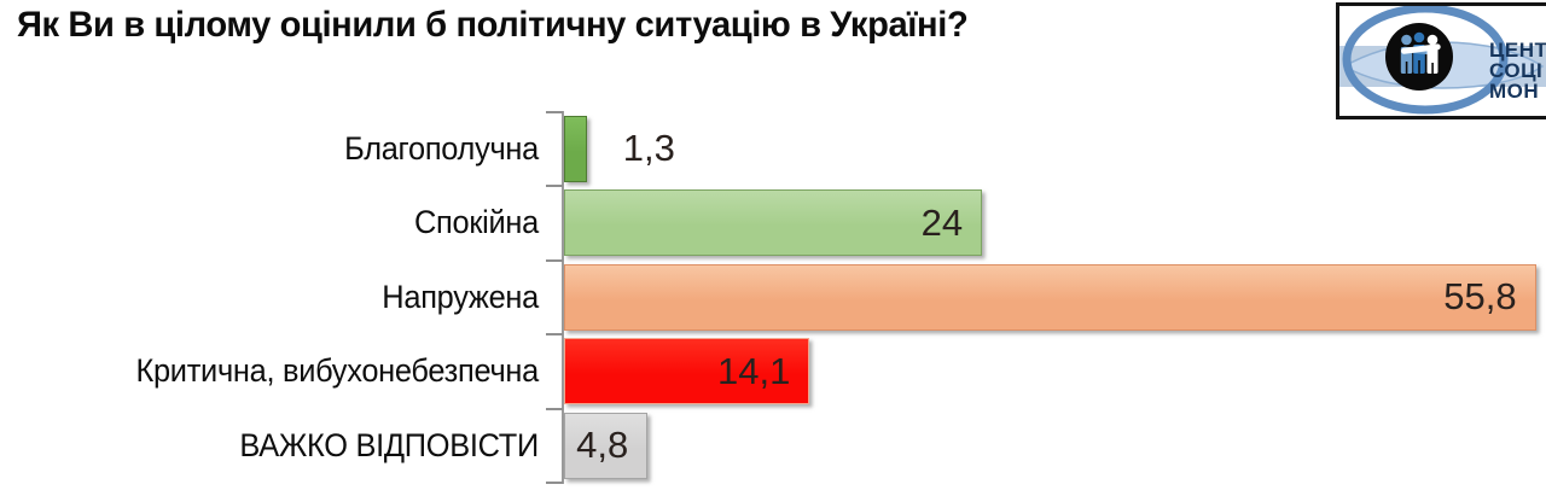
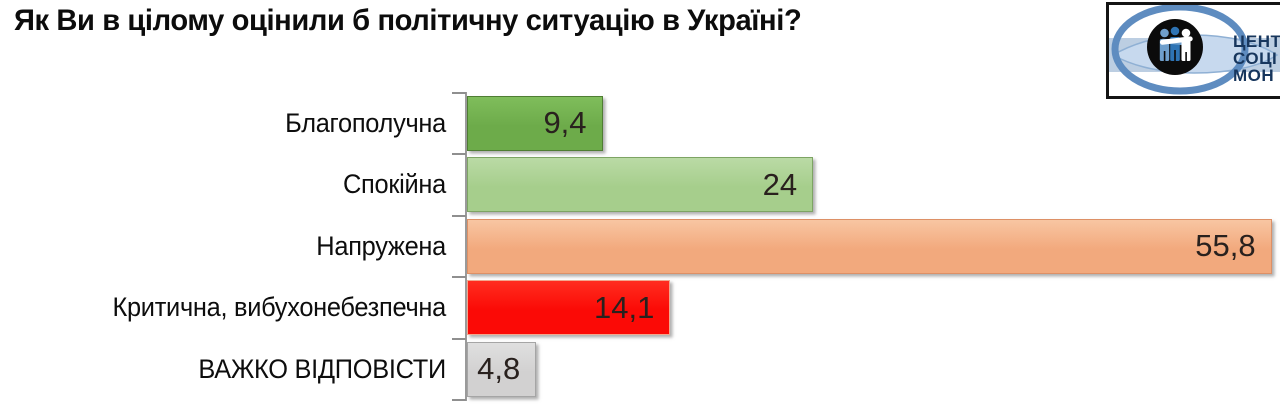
Благополучна: 1,3 -> 9,4
